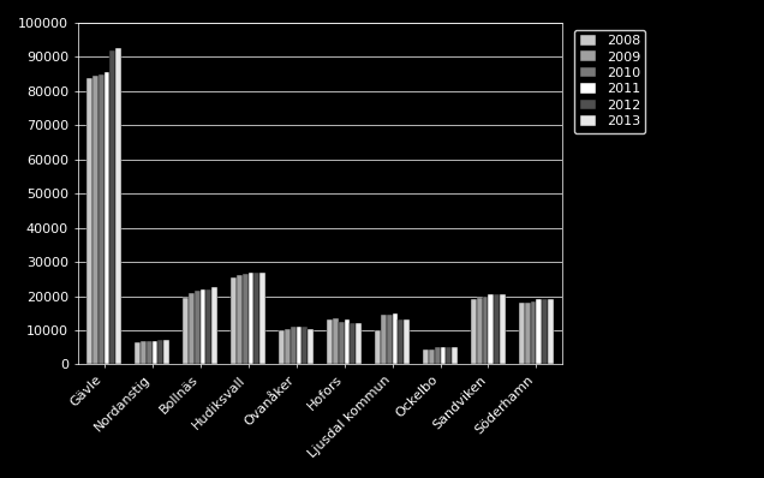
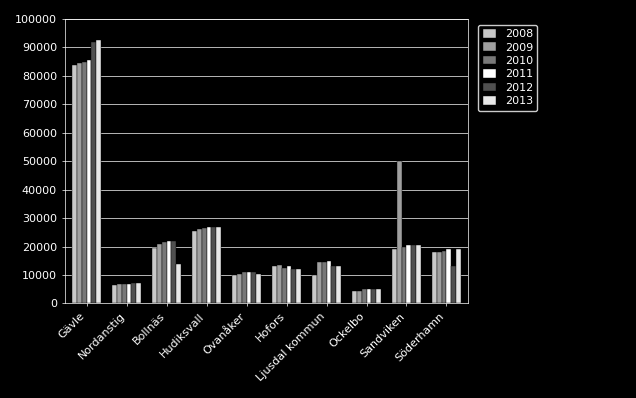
2013/Bollnäs: 22500 -> 14000
2009/Sandviken: 19500 -> 50000
2012/Söderhamn: 19000 -> 13000
